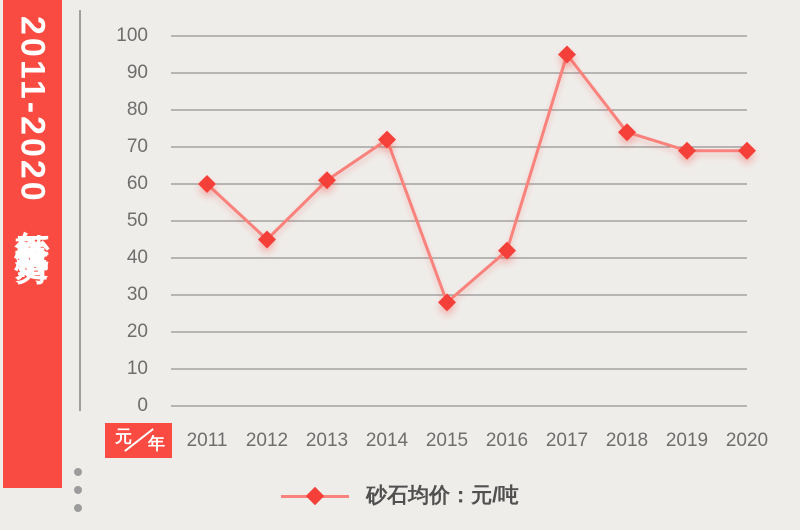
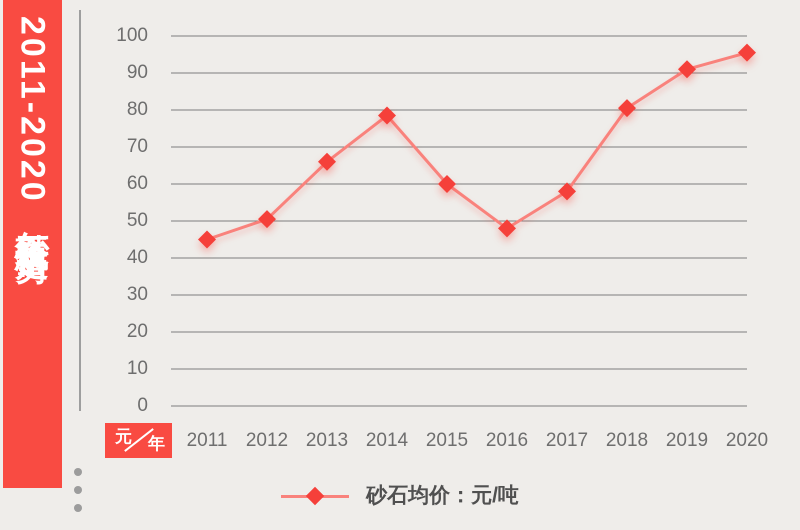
2011: 60 -> 45
2012: 45 -> 50
2013: 61 -> 66
2014: 72 -> 78
2015: 28 -> 60
2016: 42 -> 48
2017: 95 -> 58
2018: 74 -> 80
2019: 69 -> 91
2020: 69 -> 96
